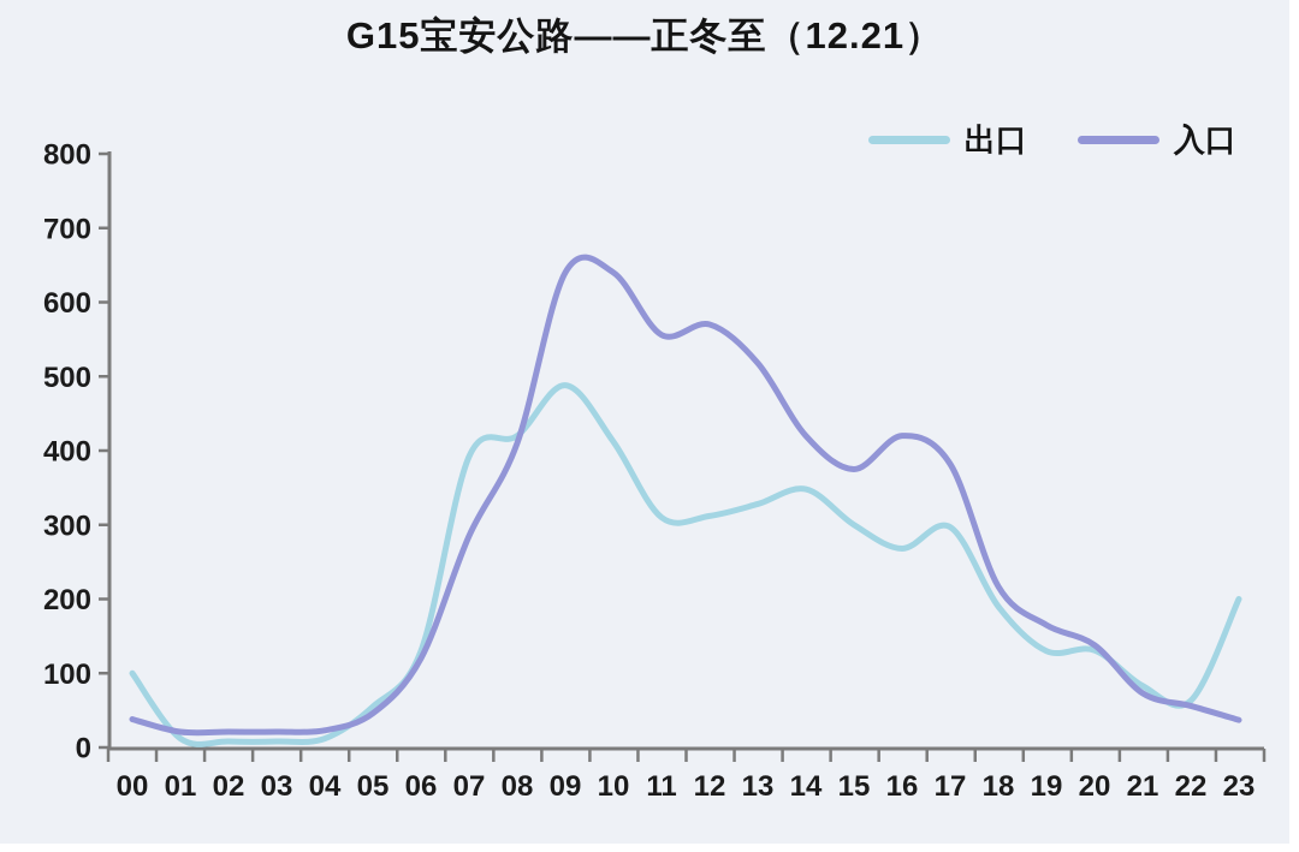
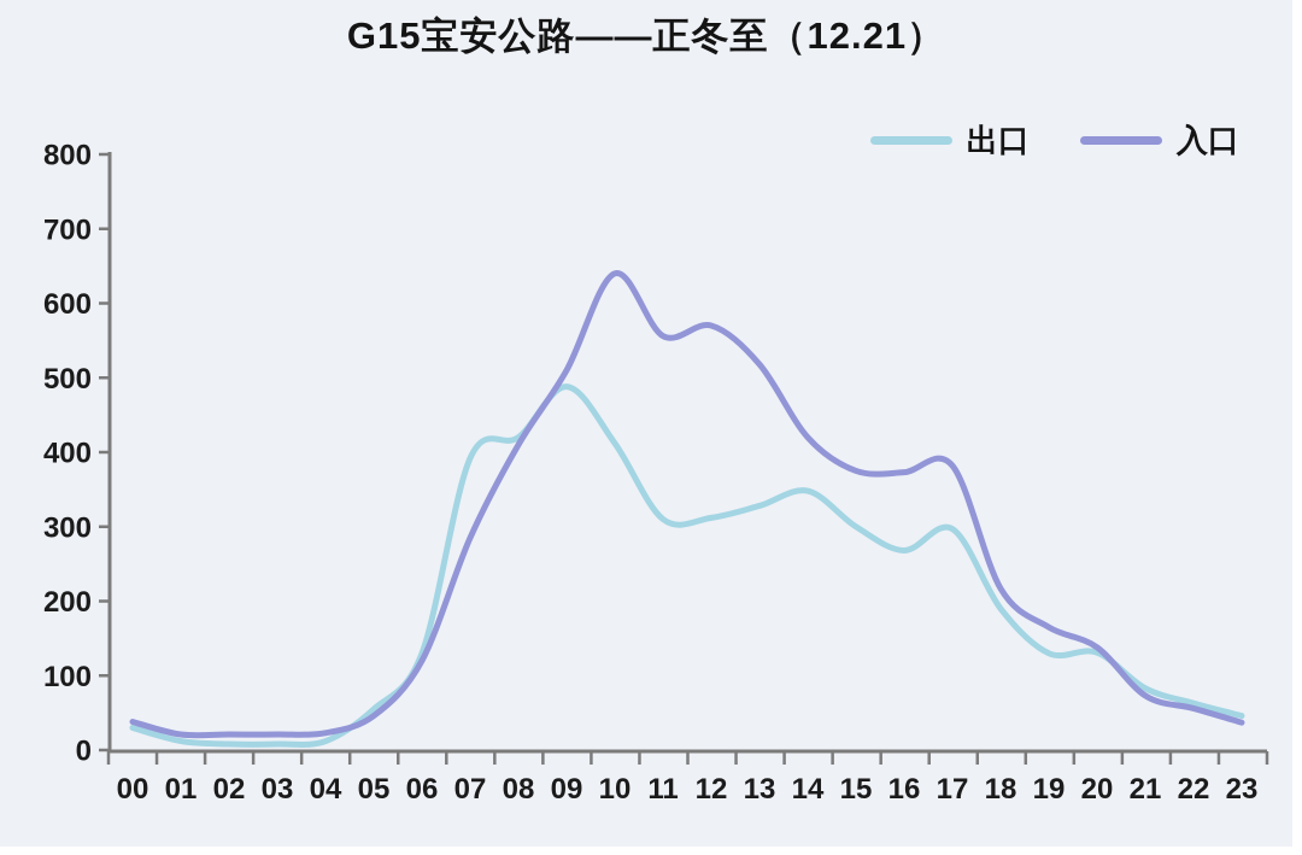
出口/00: 100 -> 30
入口/09: 640 -> 510
入口/16: 420 -> 370
出口/23: 200 -> 50
